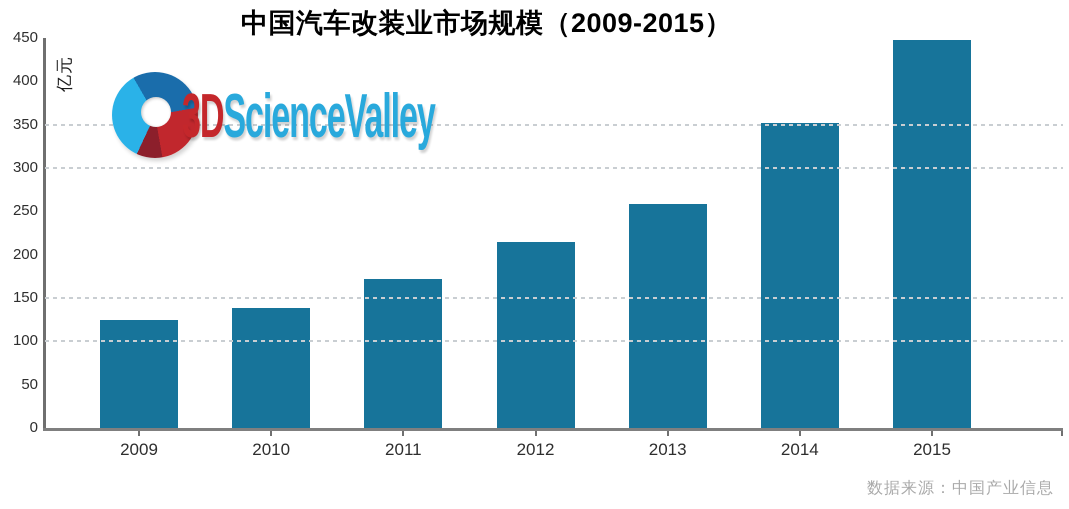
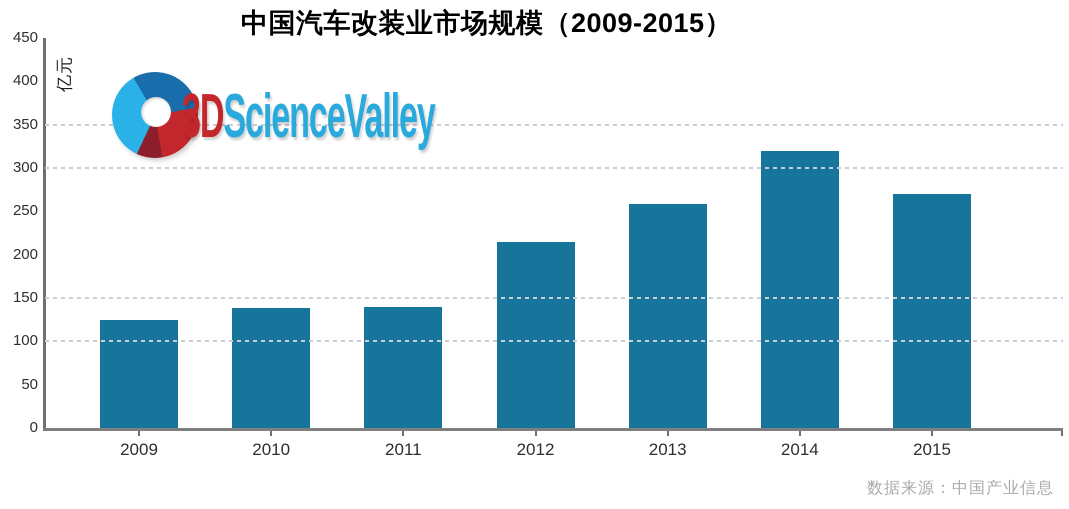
2011: 170 -> 140
2014: 350 -> 320
2015: 450 -> 270
